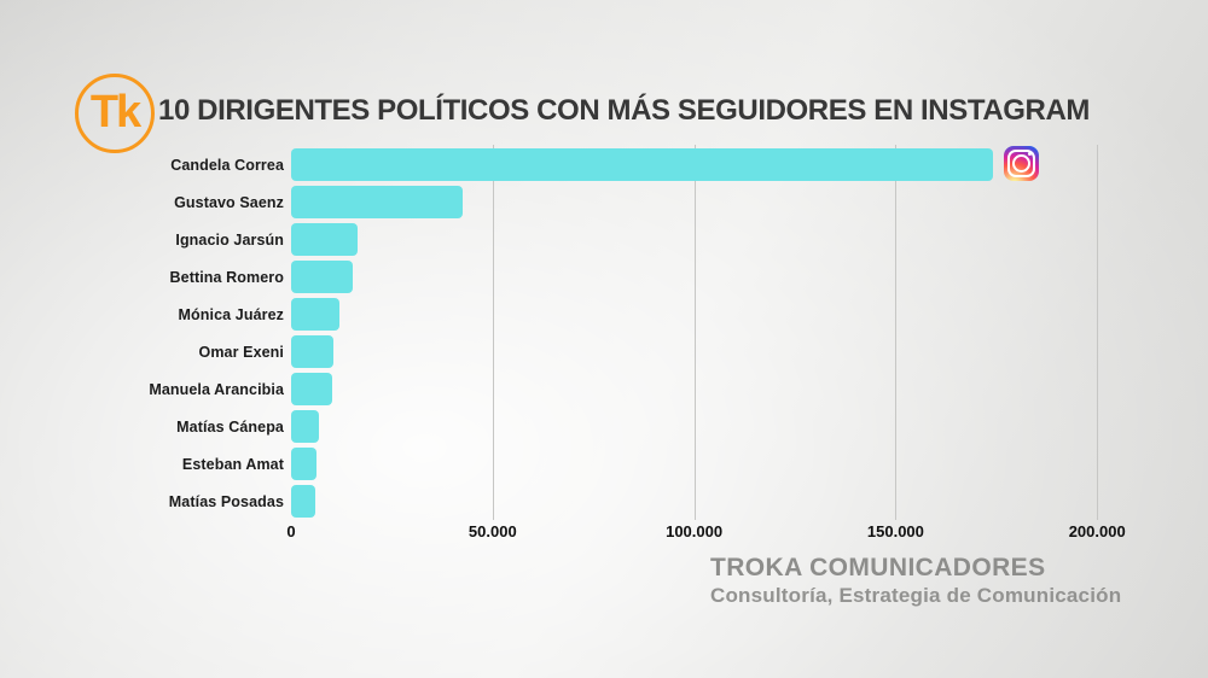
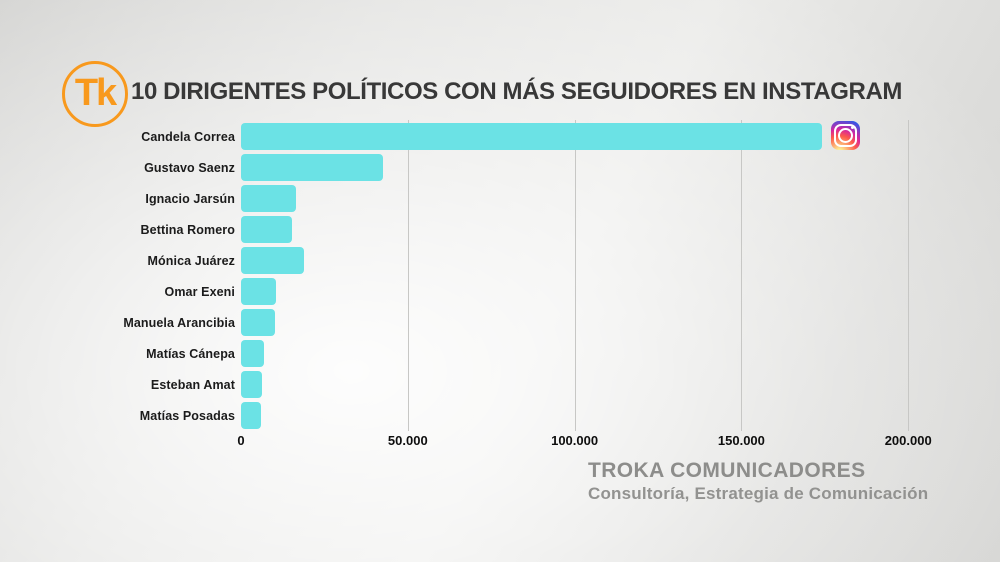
Mónica Juárez: 12000 -> 19000
